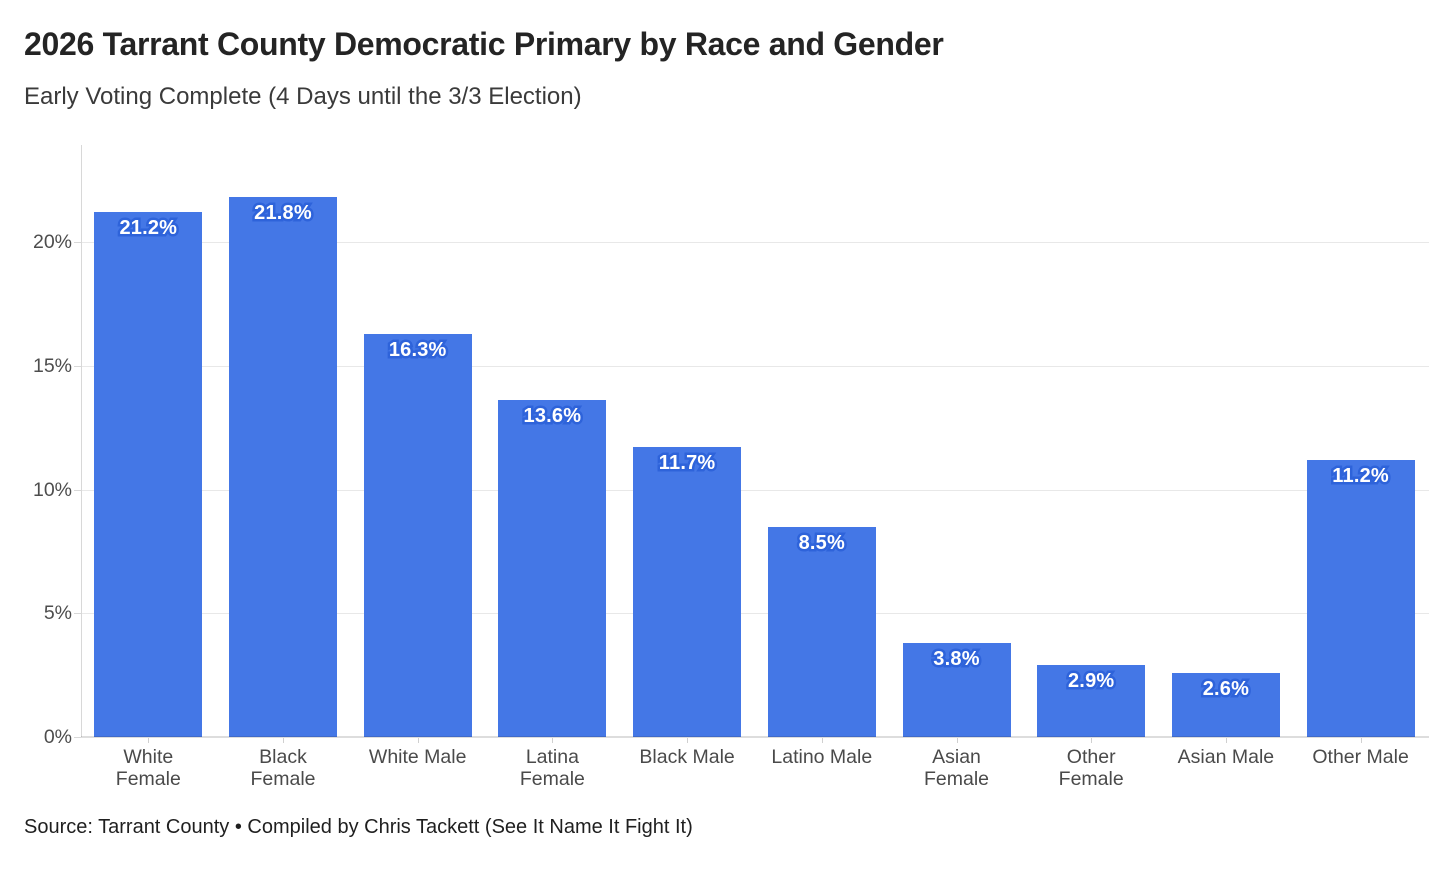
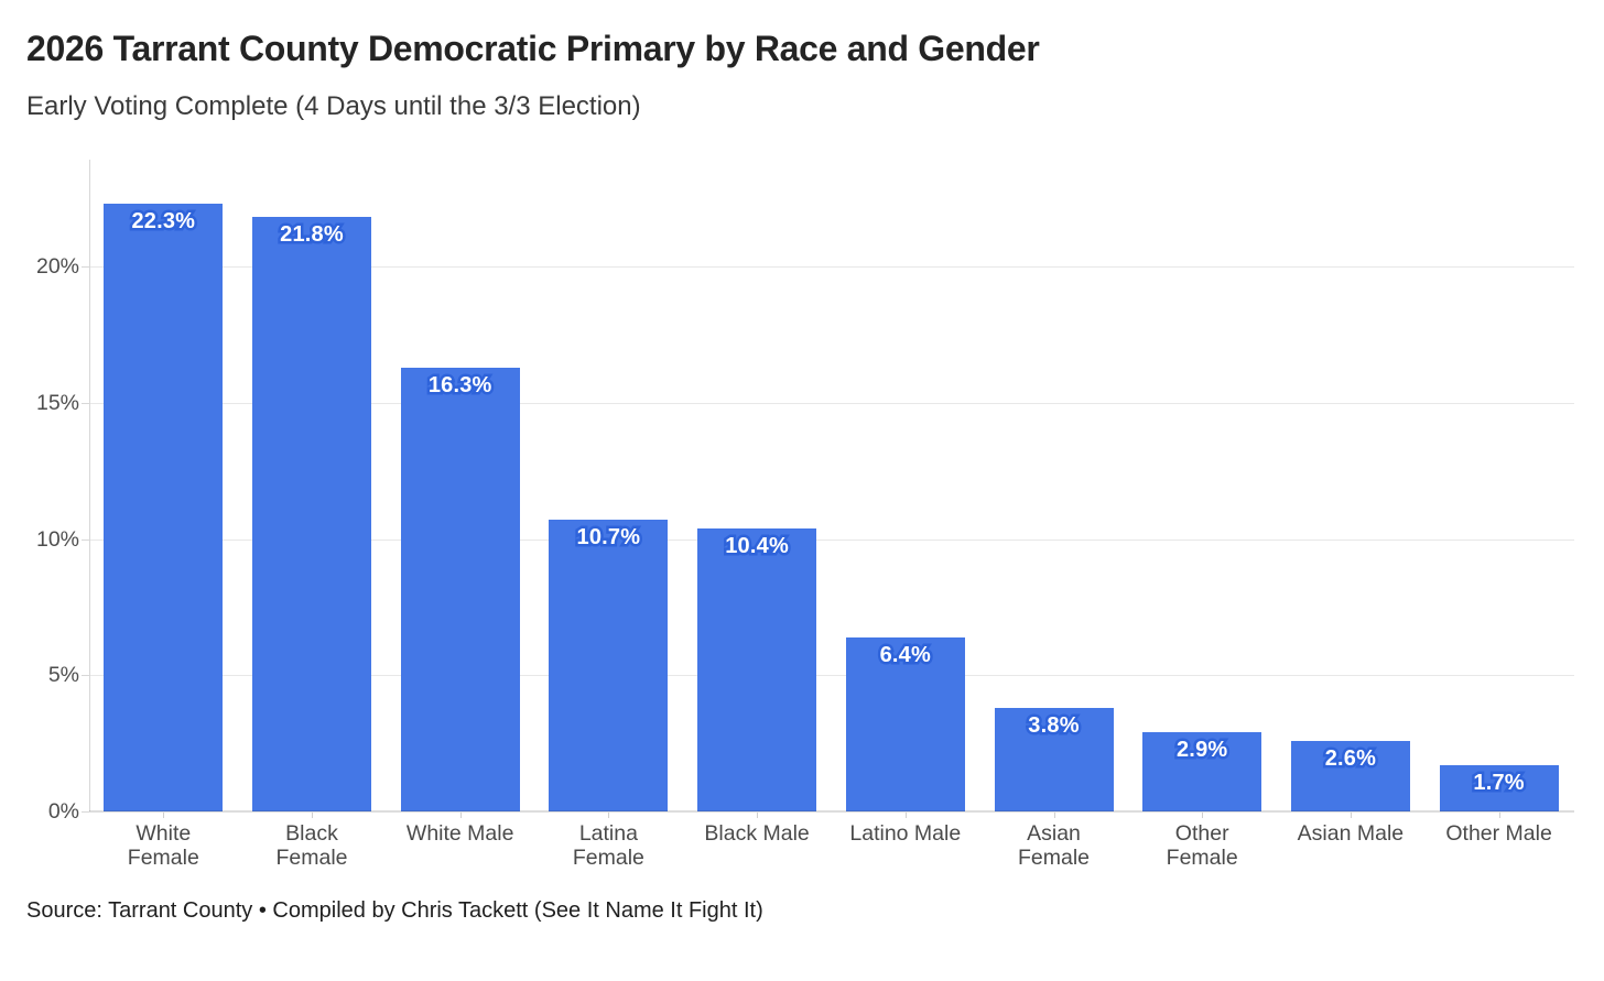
White Female: 21.2% -> 22.3%
Latina Female: 13.6% -> 10.7%
Black Male: 11.7% -> 10.4%
Latino Male: 8.5% -> 6.4%
Other Male: 11.2% -> 1.7%
